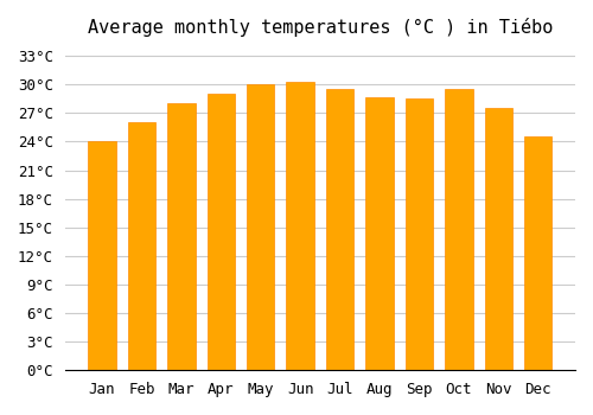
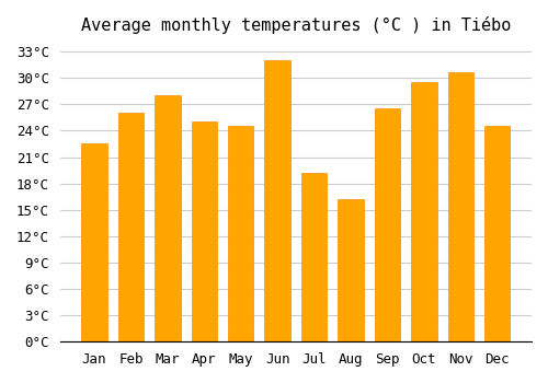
Jan: 24.1°C -> 22.6°C
Apr: 29.0°C -> 25.0°C
May: 30.0°C -> 24.6°C
Jun: 30.3°C -> 32.0°C
Jul: 29.5°C -> 19.2°C
Aug: 28.6°C -> 16.2°C
Sep: 28.5°C -> 26.6°C
Nov: 27.5°C -> 30.6°C
